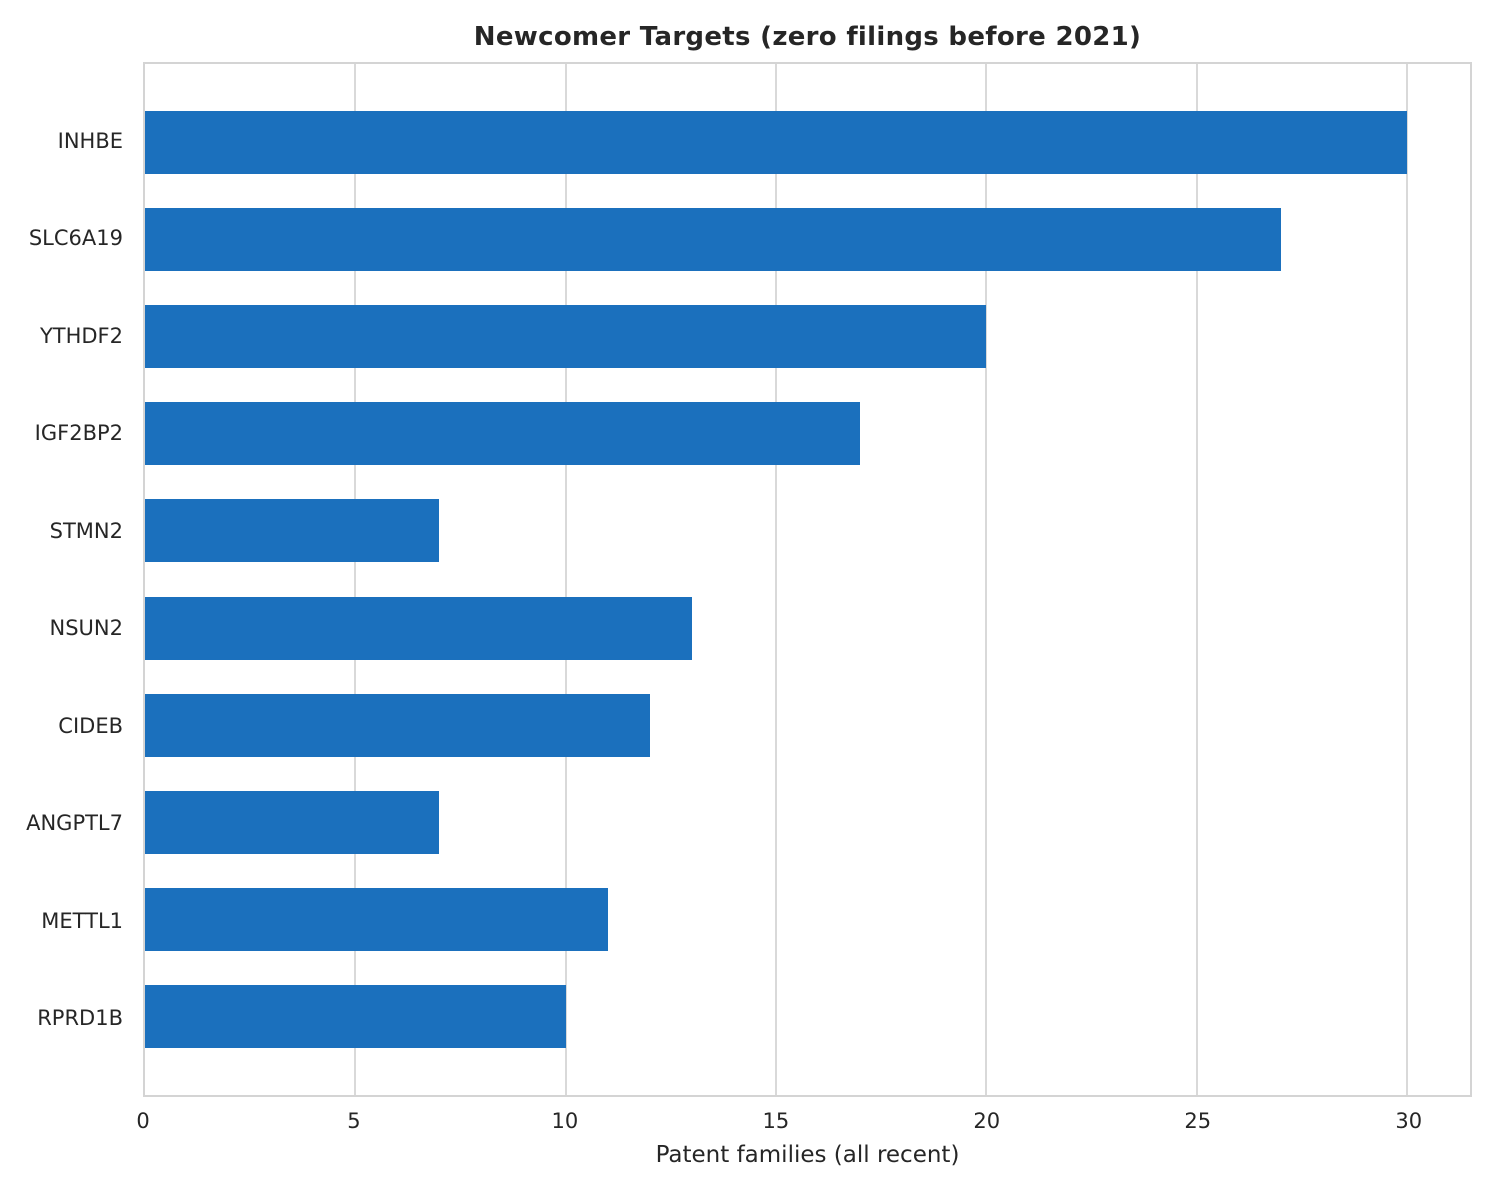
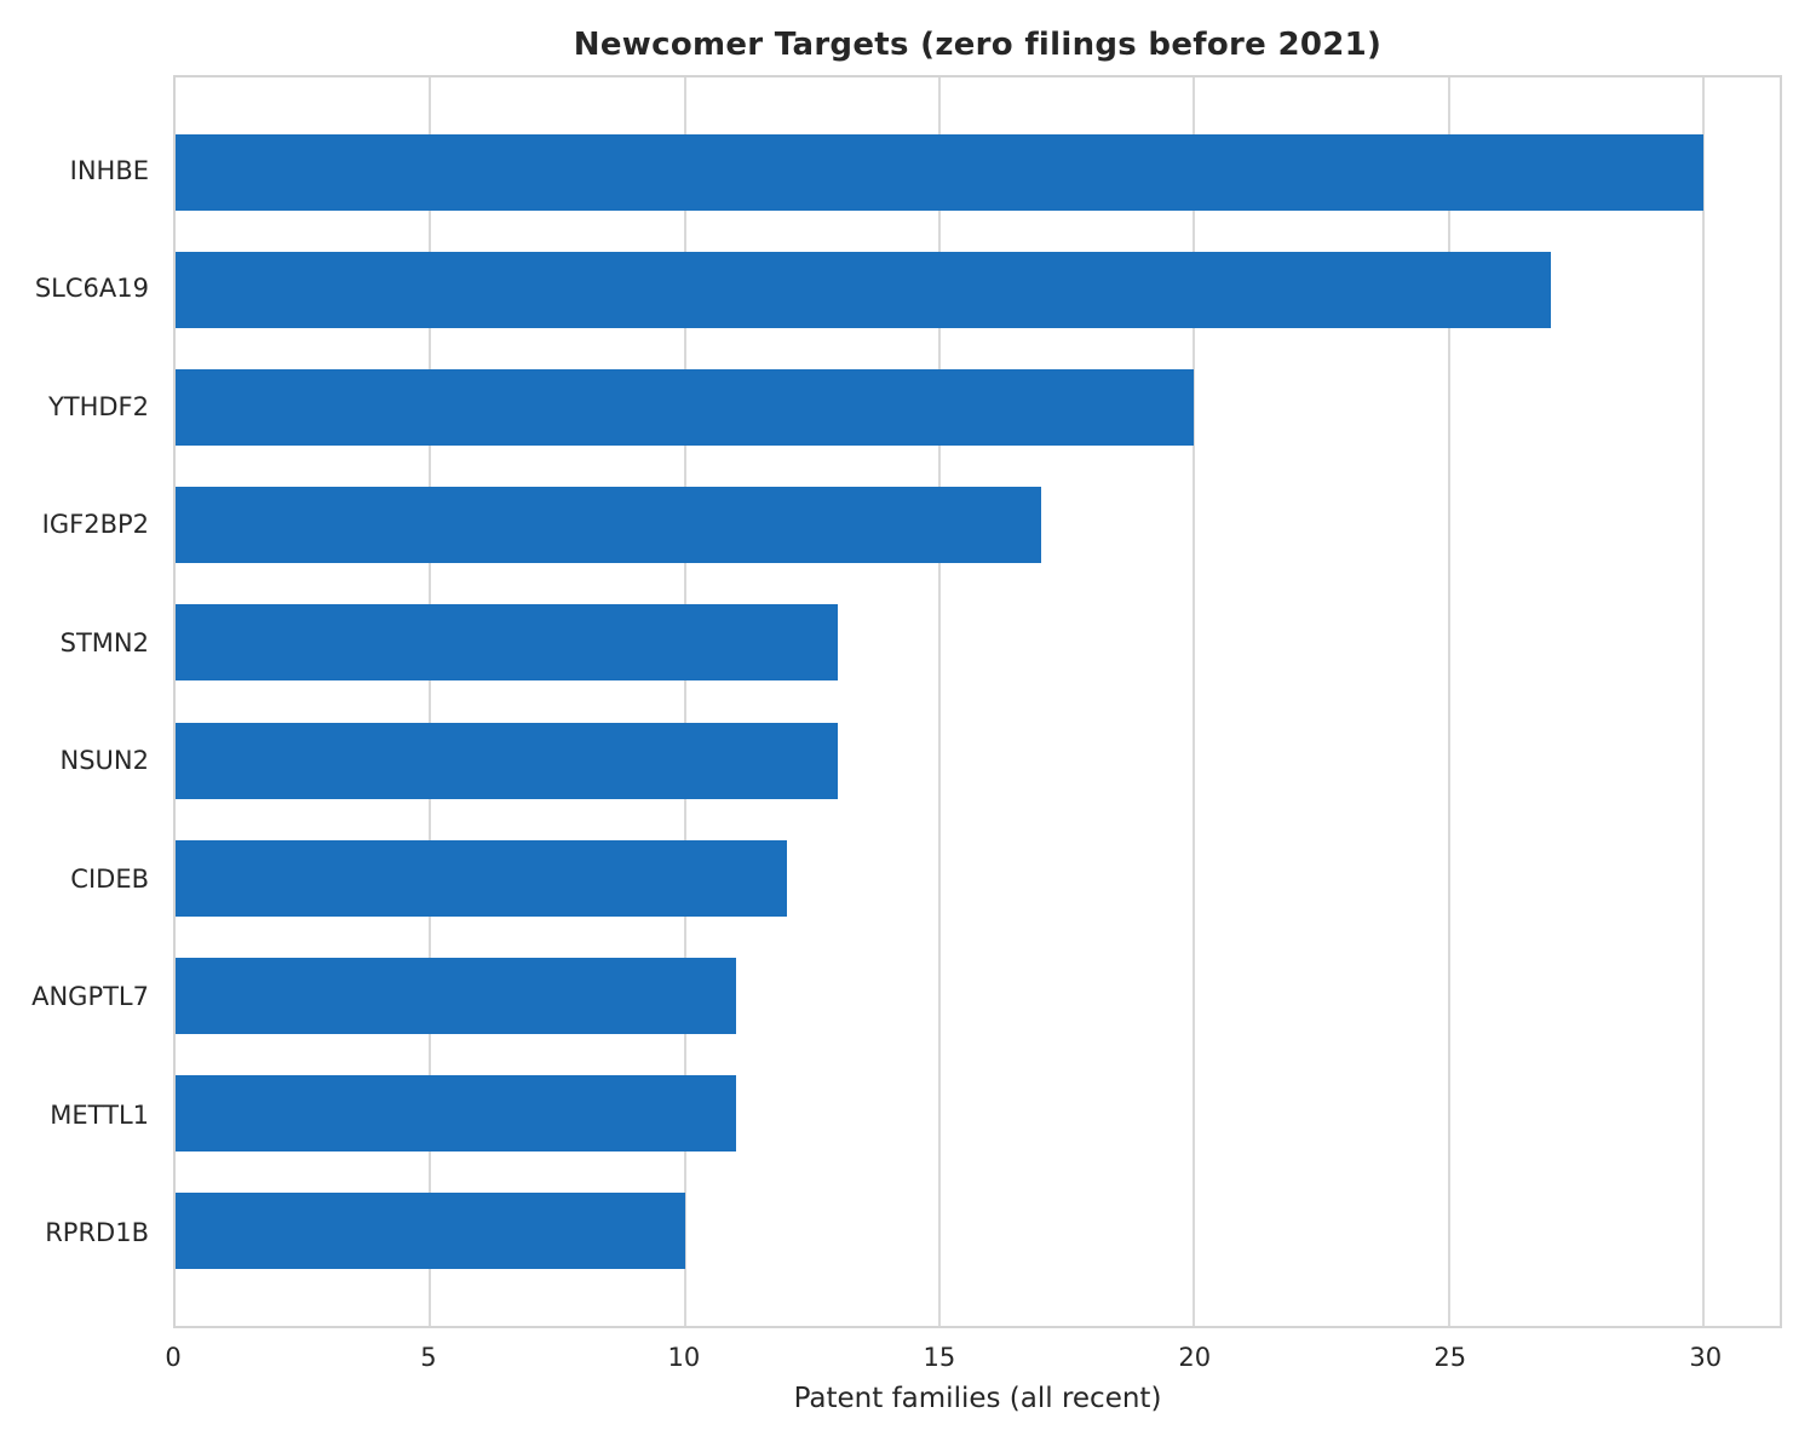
STMN2: 7 -> 13
ANGPTL7: 7 -> 11
